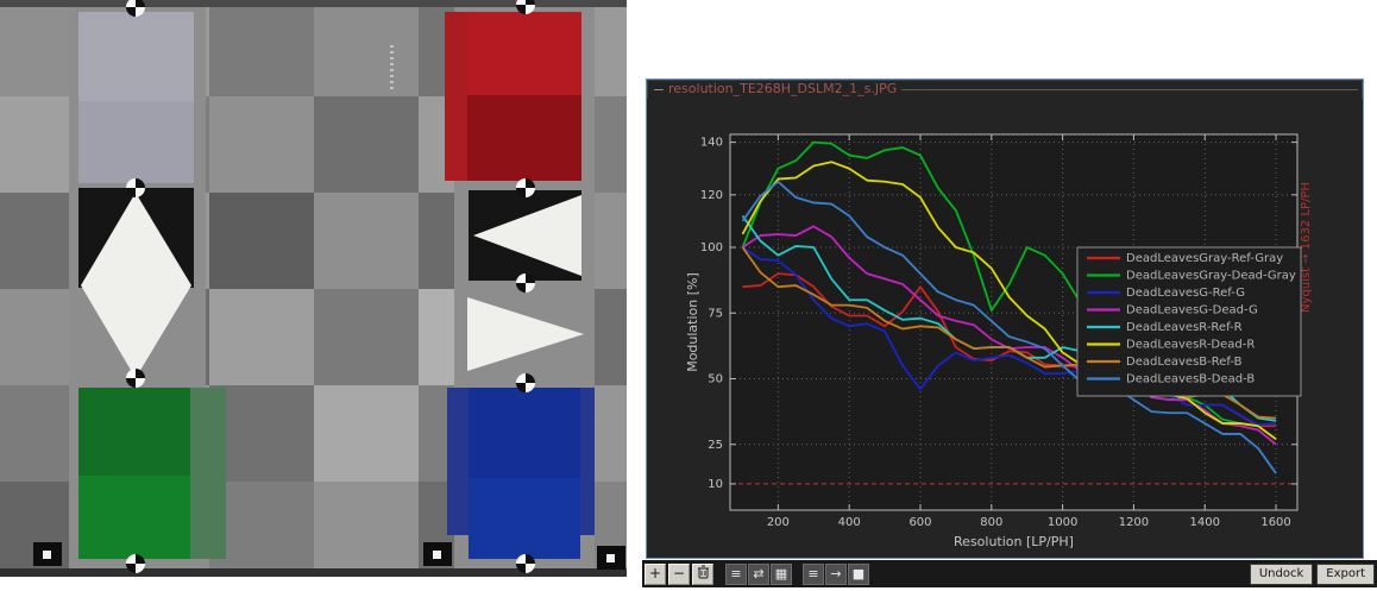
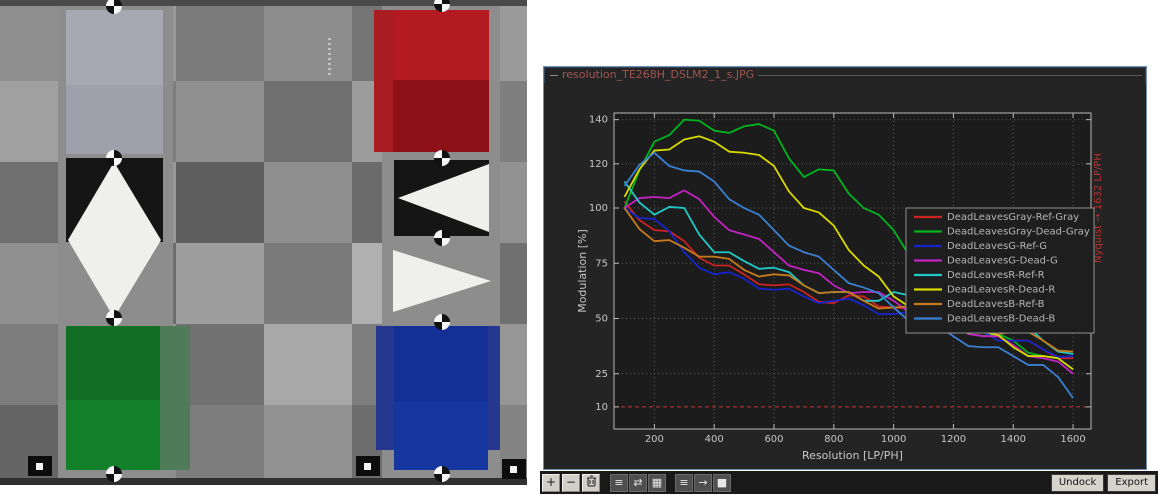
DeadLeavesGray-Ref-Gray/100: 85 -> 103
DeadLeavesGray-Ref-Gray/600: 85 -> 65
DeadLeavesG-Ref-G/600: 46 -> 63
DeadLeavesGray-Dead-Gray/800: 76 -> 117
